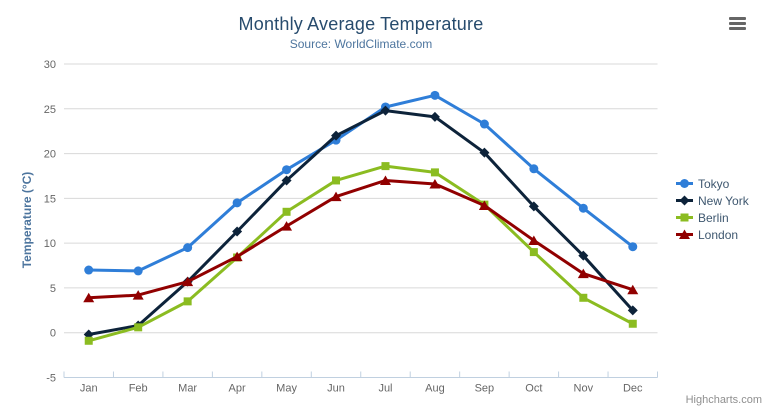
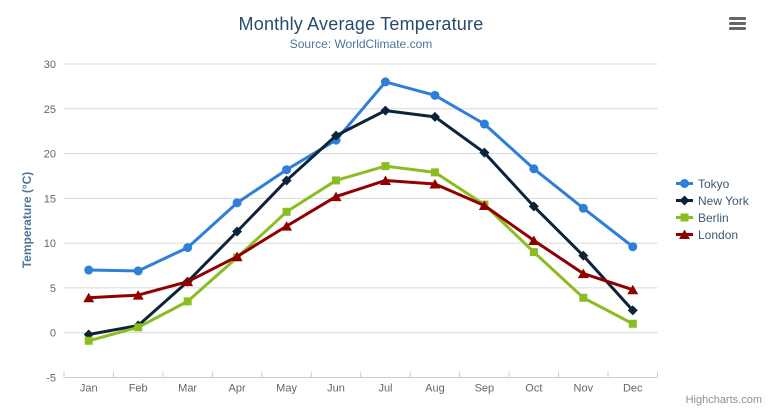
Tokyo/Jul: 25 -> 28
